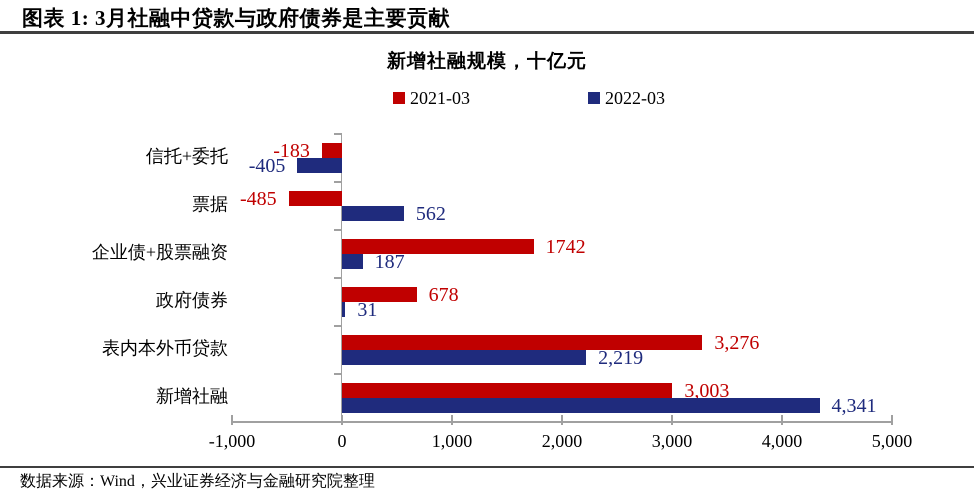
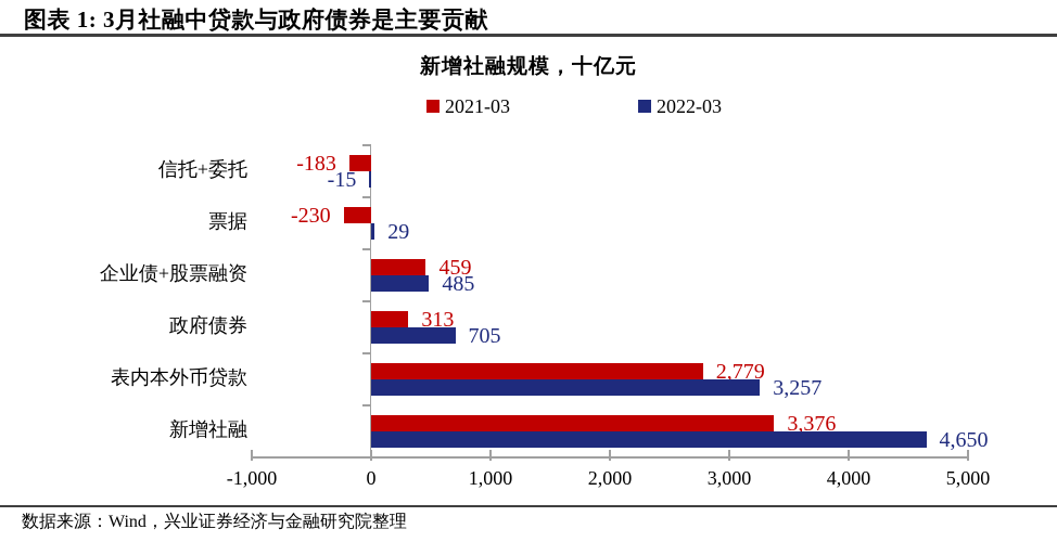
2022-03/信托+委托: -405 -> -15
2021-03/票据: -485 -> -230
2022-03/票据: 562 -> 29
2021-03/企业债+股票融资: 1742 -> 459
2022-03/企业债+股票融资: 187 -> 485
2021-03/政府债券: 678 -> 313
2022-03/政府债券: 31 -> 705
2021-03/表内本外币贷款: 3,276 -> 2,779
2022-03/表内本外币贷款: 2,219 -> 3,257
2021-03/新增社融: 3,003 -> 3,376
2022-03/新增社融: 4,341 -> 4,650
